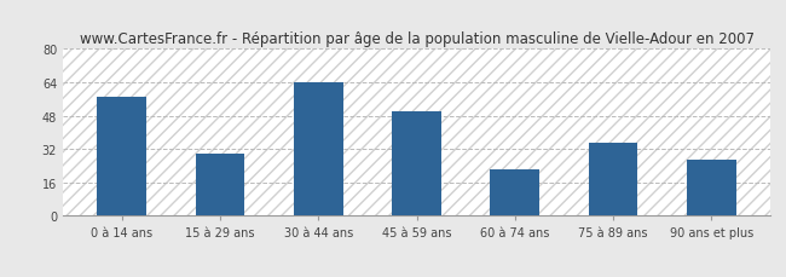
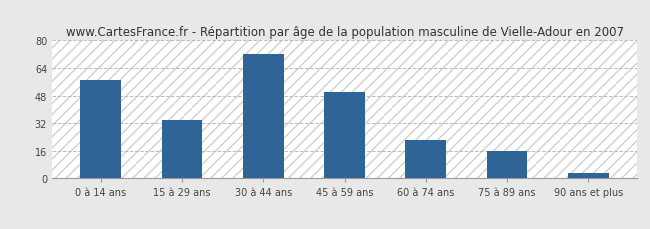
15 à 29 ans: 30 -> 34
30 à 44 ans: 64 -> 72
75 à 89 ans: 35 -> 16
90 ans et plus: 27 -> 3
